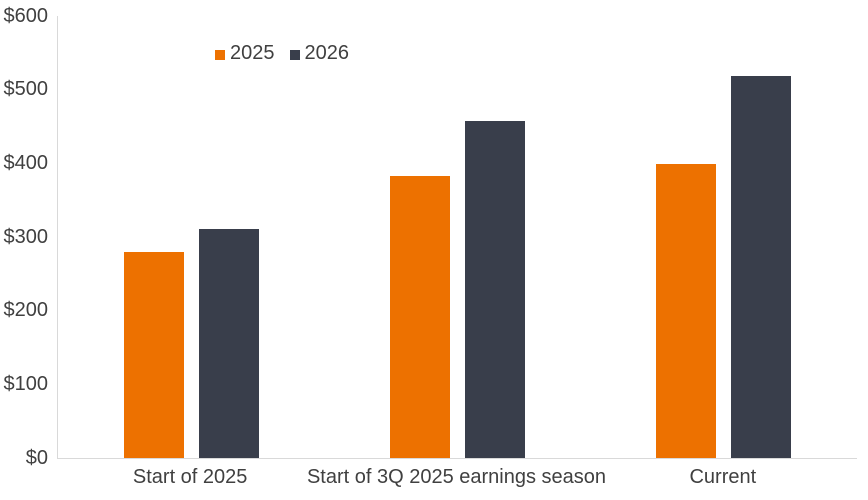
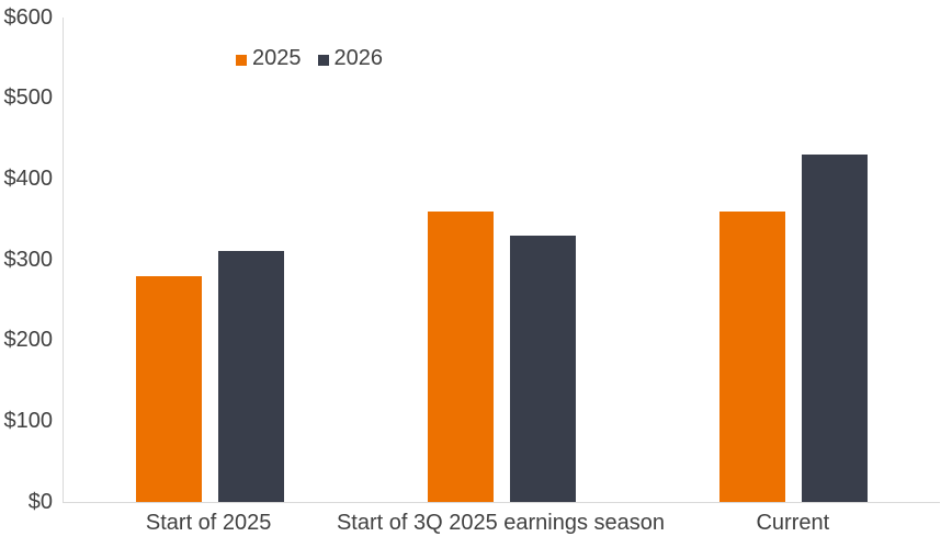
2025/Start of 3Q 2025 earnings season: $380 -> $360
2026/Start of 3Q 2025 earnings season: $460 -> $330
2025/Current: $400 -> $360
2026/Current: $520 -> $430
